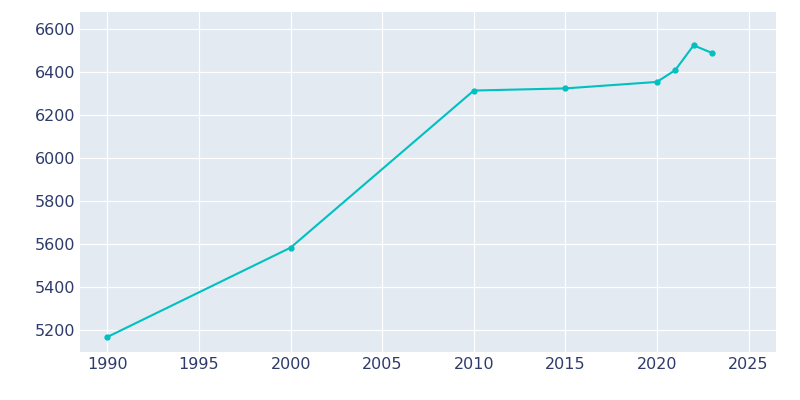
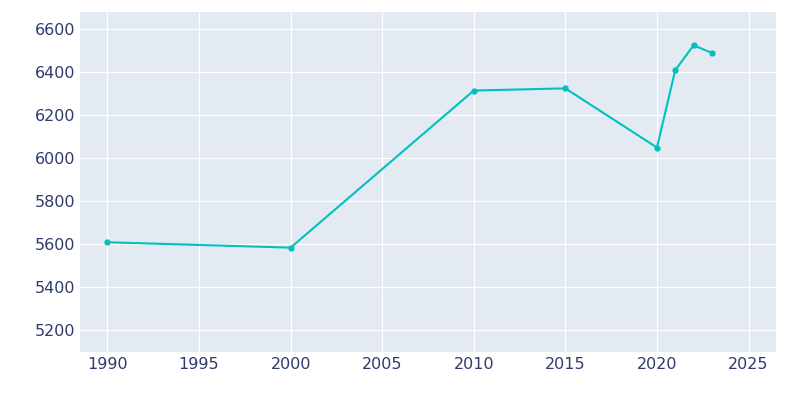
1990: 5170 -> 5610
2020: 6355 -> 6050
